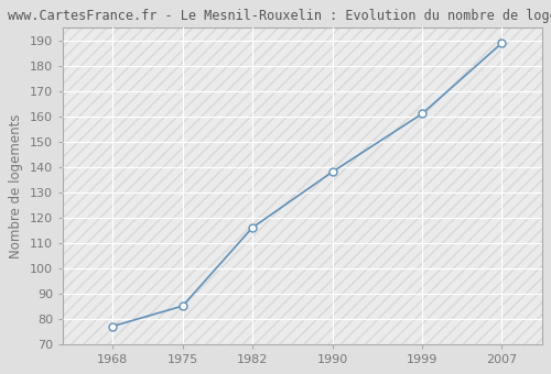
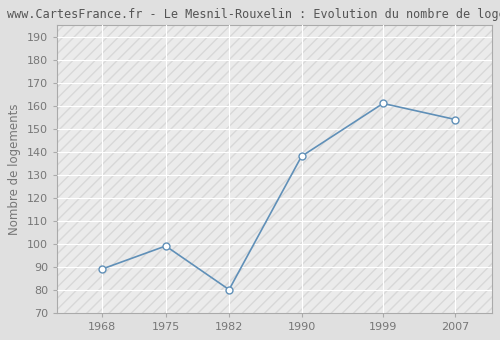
1968: 77 -> 89
1975: 85 -> 99
1982: 116 -> 80
2007: 189 -> 154
